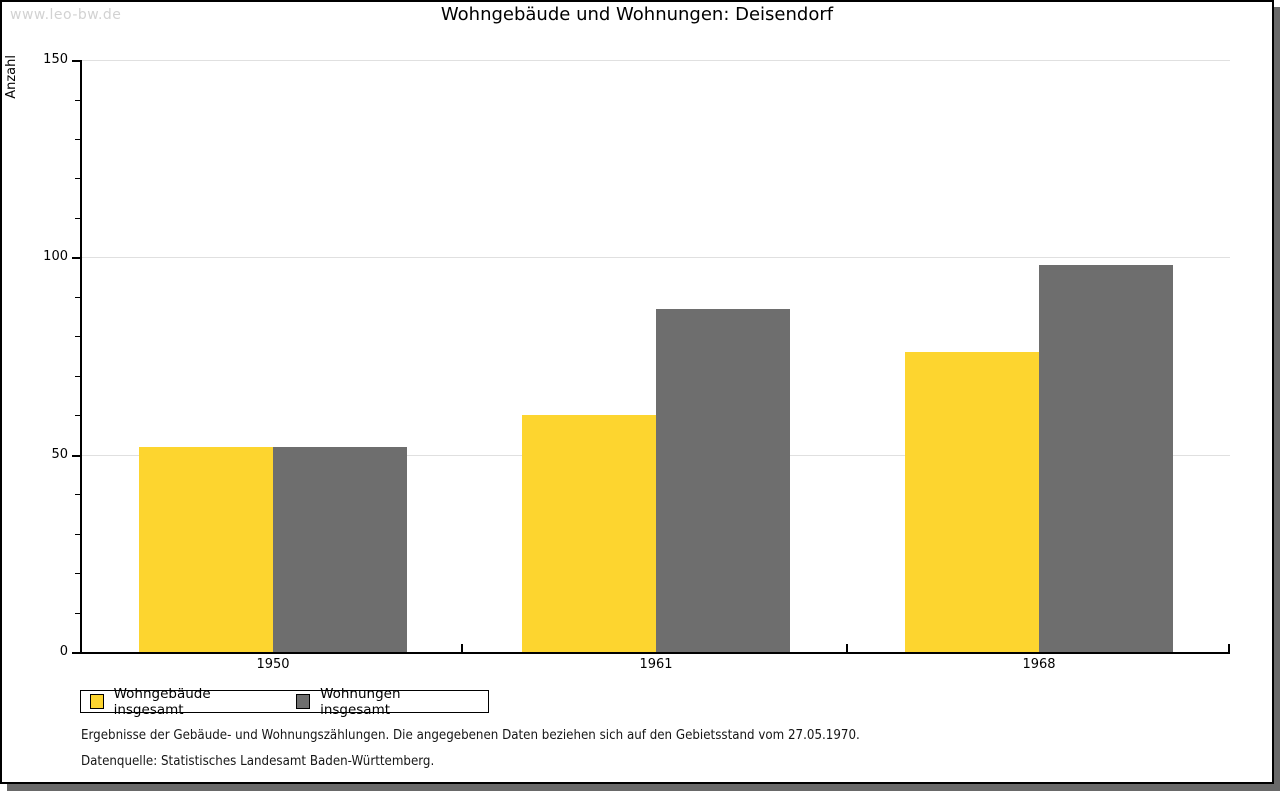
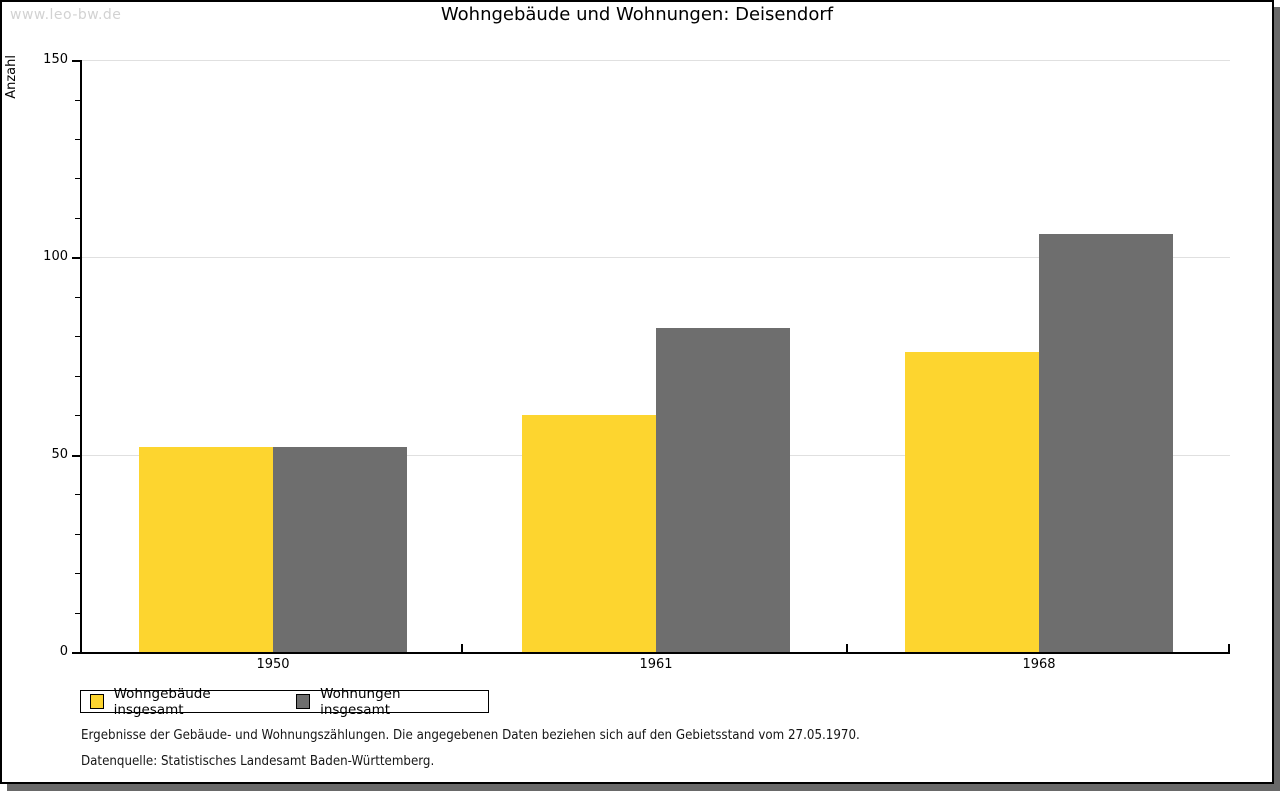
Wohnungen insgesamt/1961: 87 -> 82
Wohnungen insgesamt/1968: 98 -> 106
